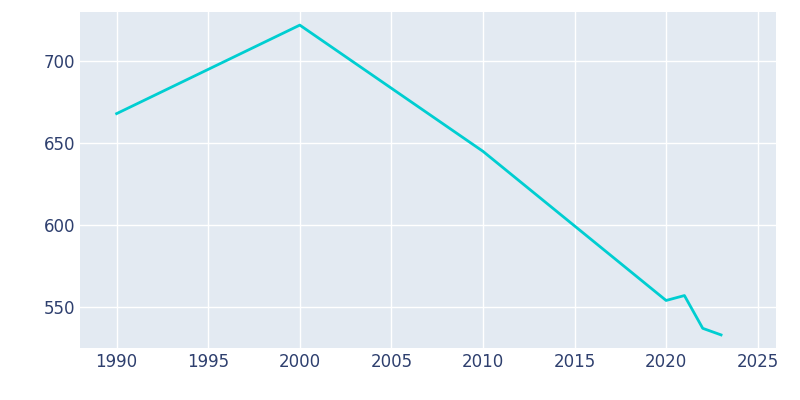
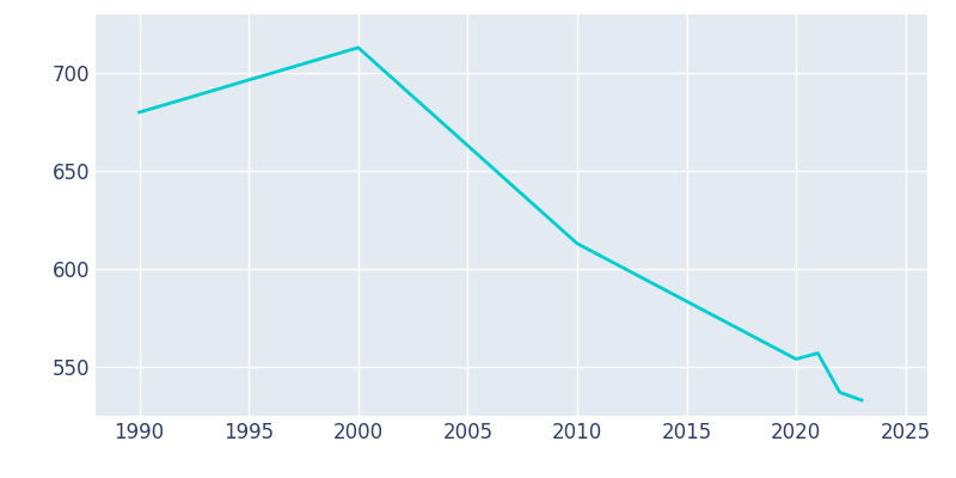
1990: 668 -> 680
2000: 722 -> 713
2010: 645 -> 613
